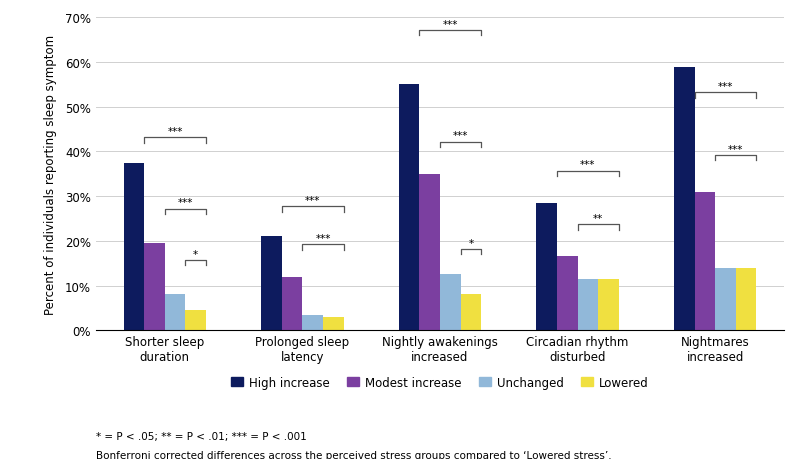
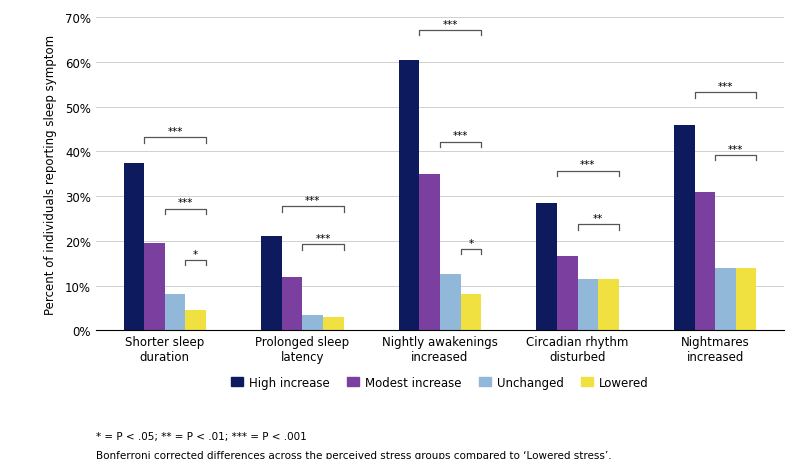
High increase/Nightly awakenings increased: 55.0% -> 60.5%
High increase/Nightmares increased: 59.0% -> 46.0%
